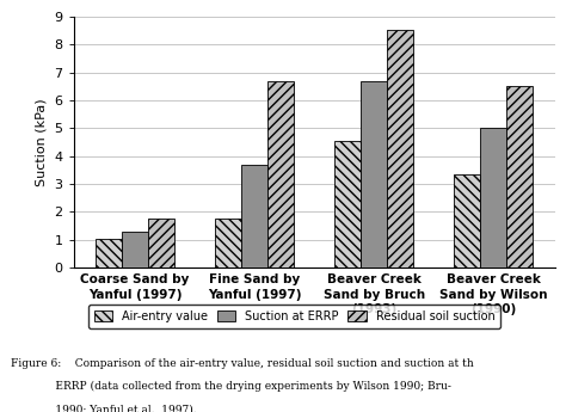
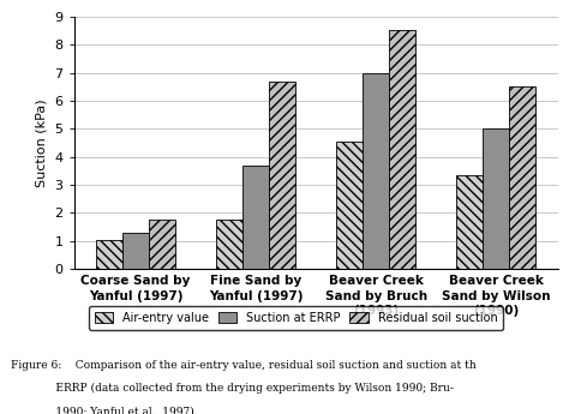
Suction at ERRP/Beaver Creek Sand by Bruch (1993): 6.7 -> 7.0
